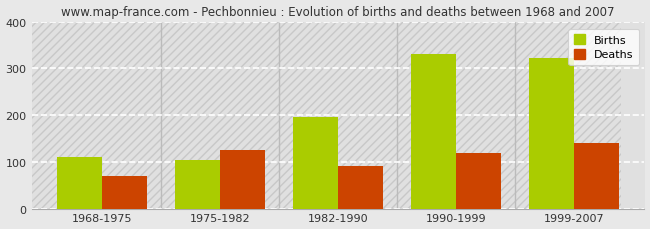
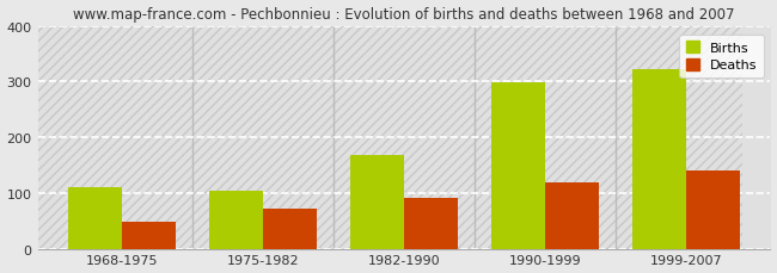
Deaths/1968-1975: 70 -> 49
Deaths/1975-1982: 125 -> 72
Births/1982-1990: 195 -> 168
Births/1990-1999: 330 -> 298
